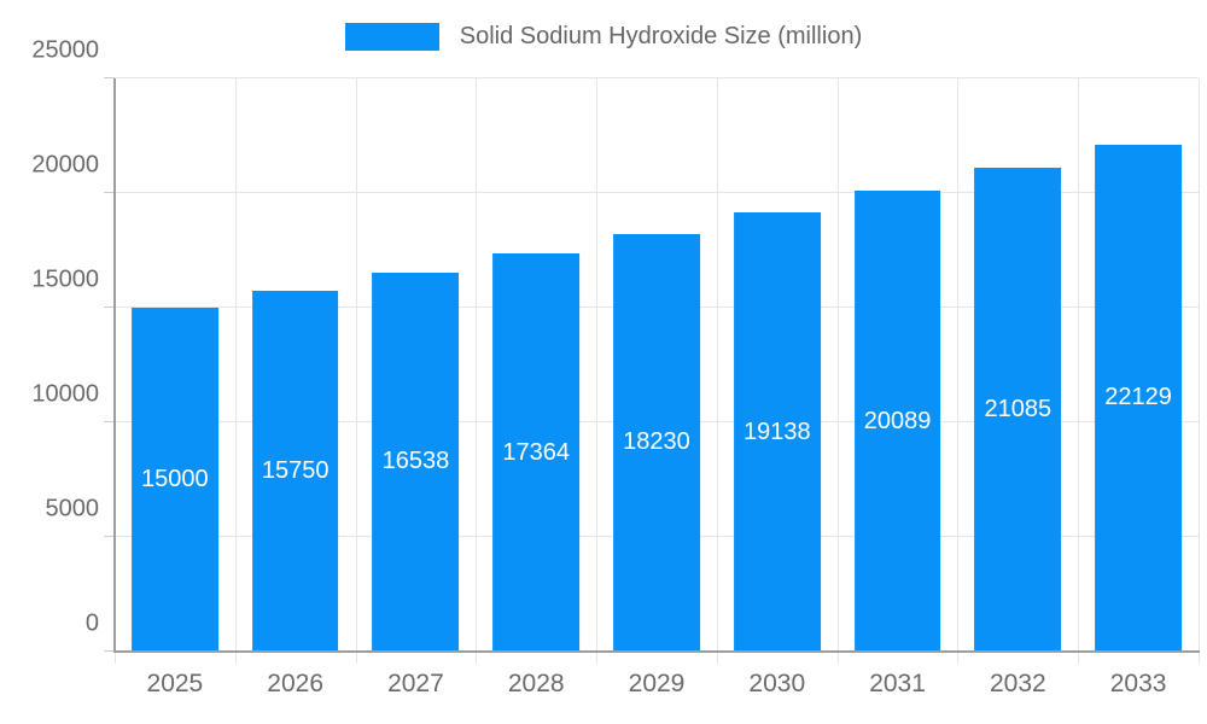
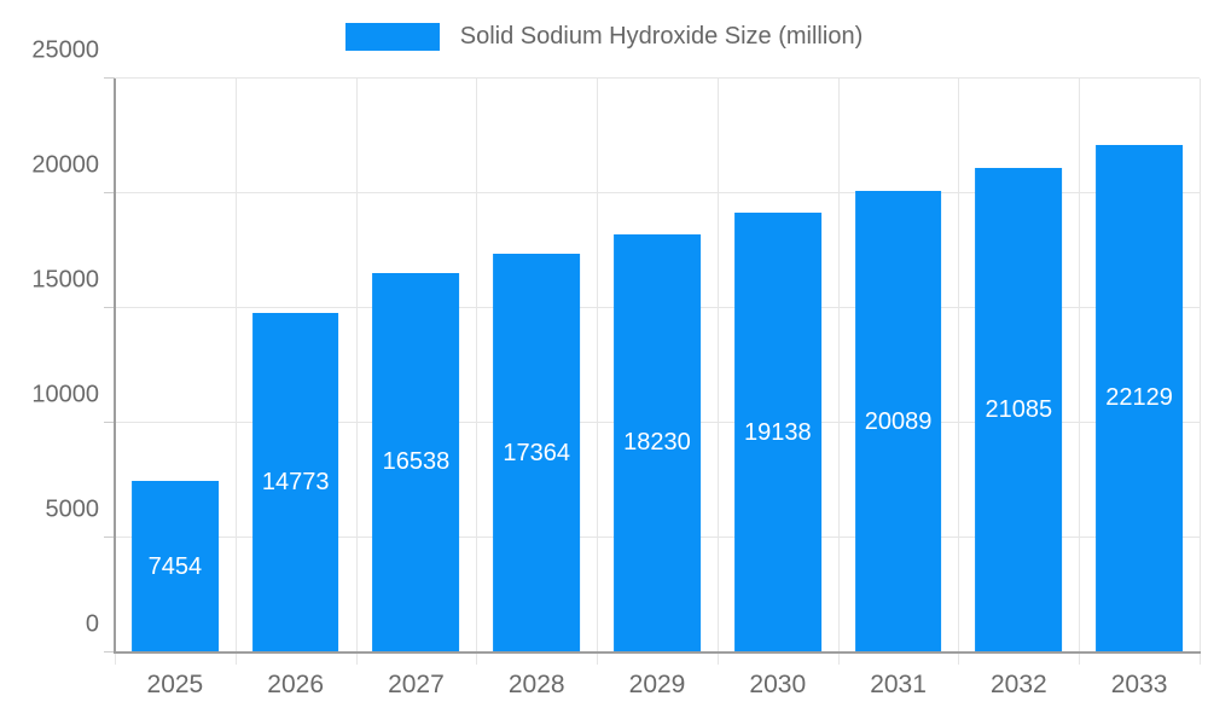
2025: 15000 -> 7454
2026: 15750 -> 14773
